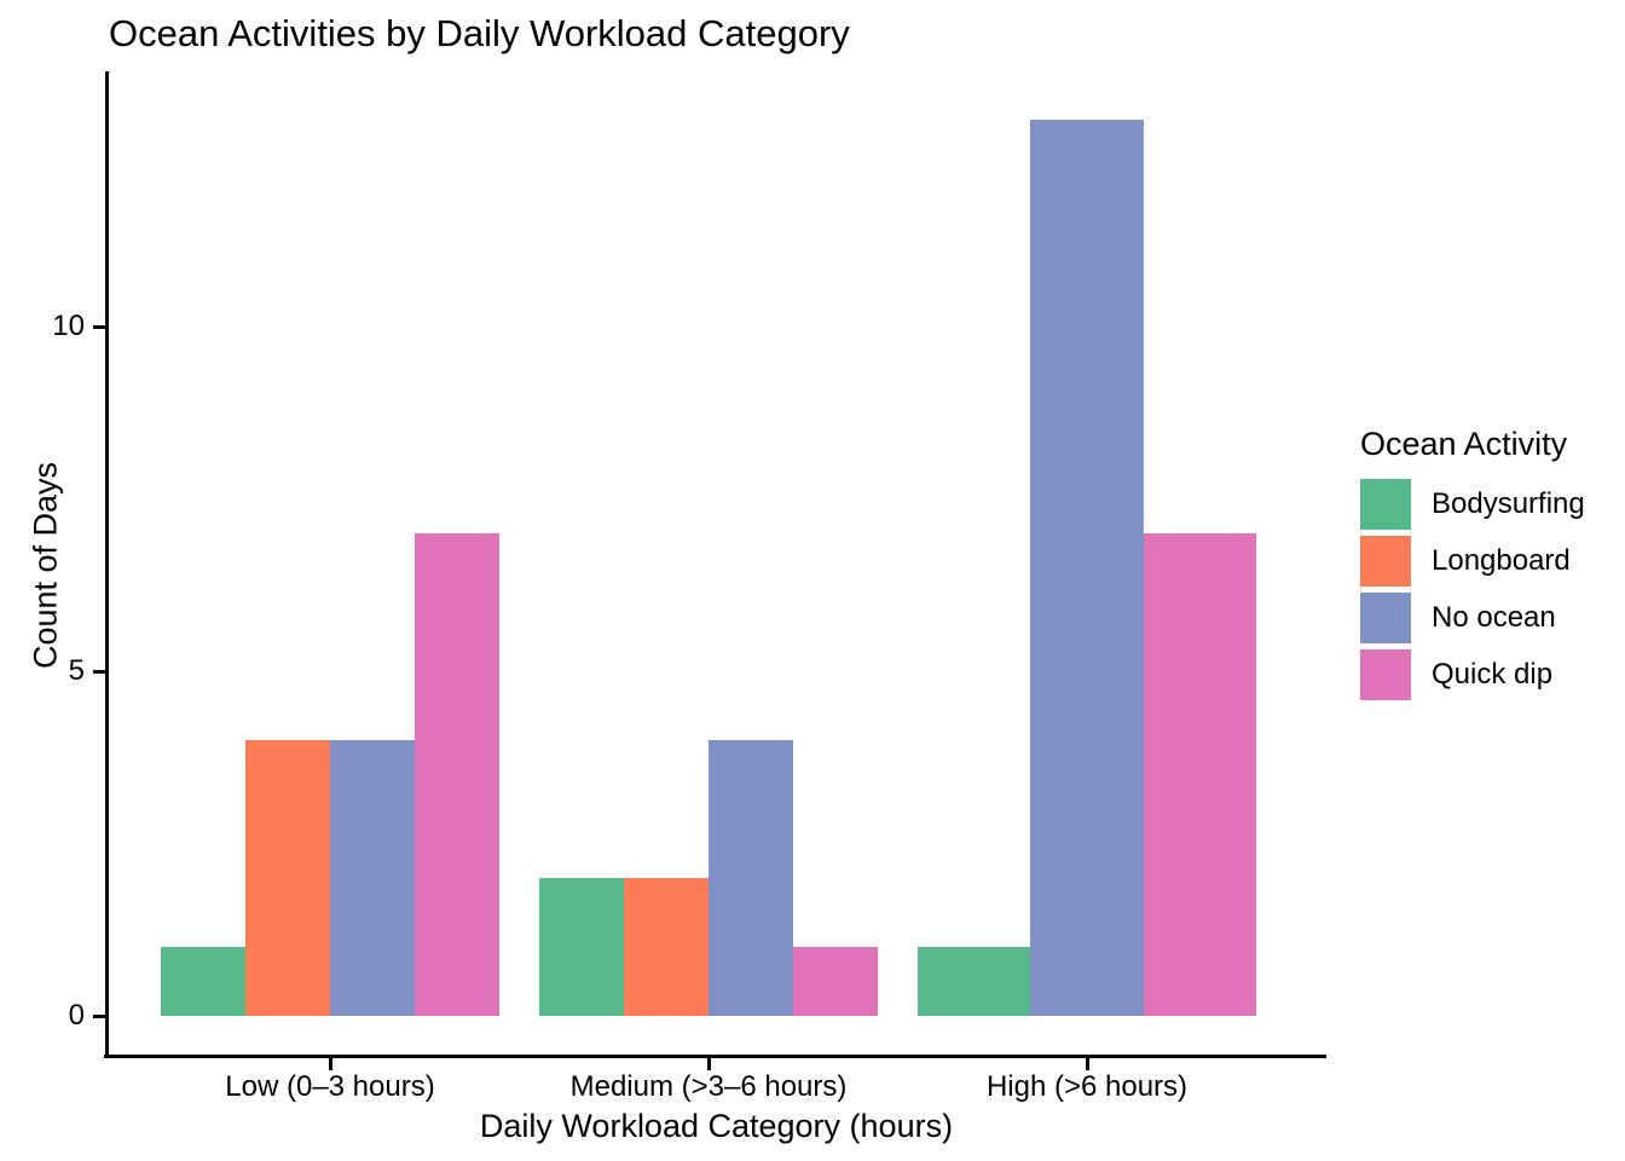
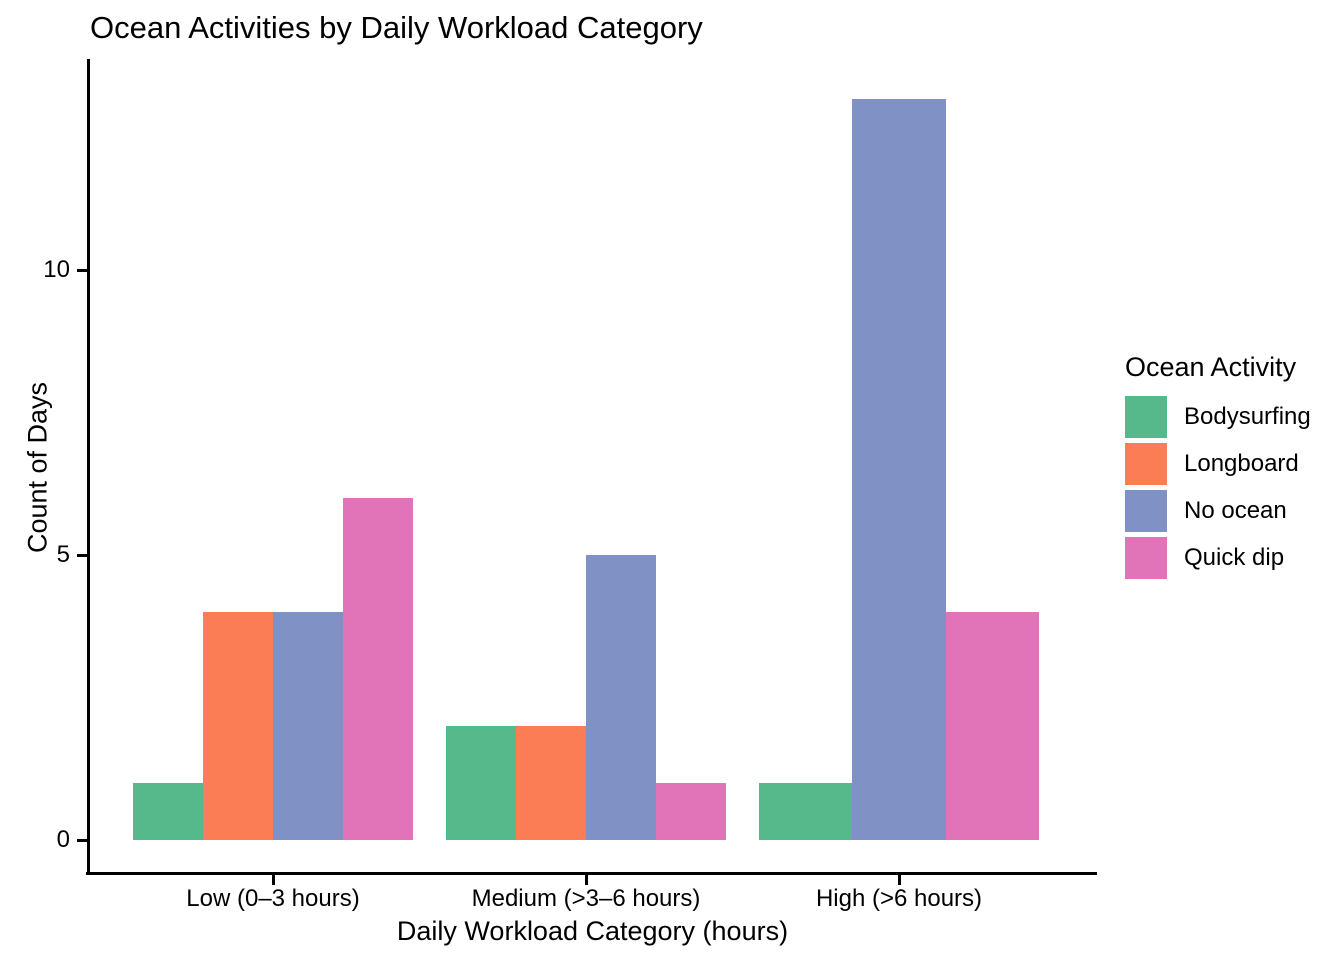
Quick dip/Low (0–3 hours): 7 -> 6
No ocean/Medium (>3–6 hours): 4 -> 5
Quick dip/High (>6 hours): 7 -> 4
